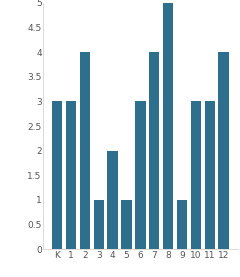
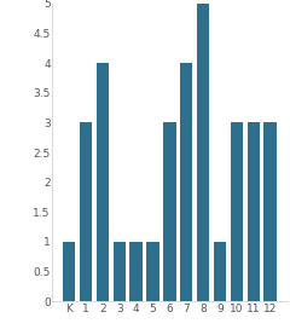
K: 3 -> 1
4: 2 -> 1
12: 4 -> 3
